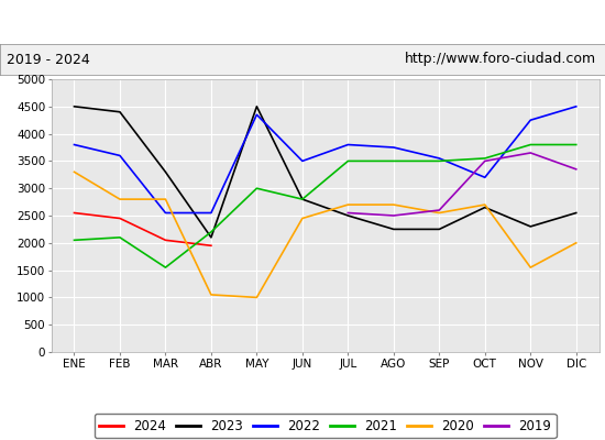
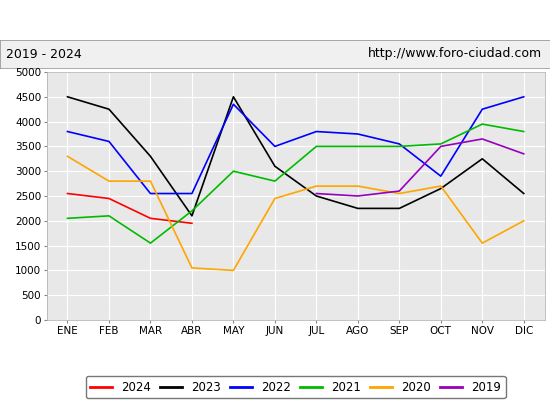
2023/FEB: 4400 -> 4250
2023/JUN: 2800 -> 3100
2022/OCT: 3200 -> 2900
2023/NOV: 2300 -> 3250
2021/NOV: 3800 -> 3950
